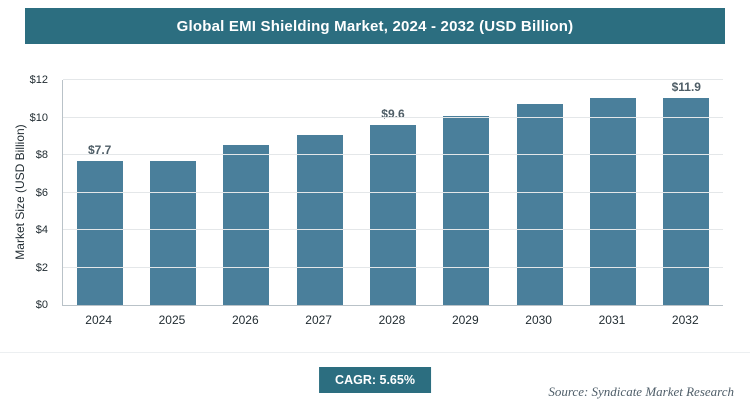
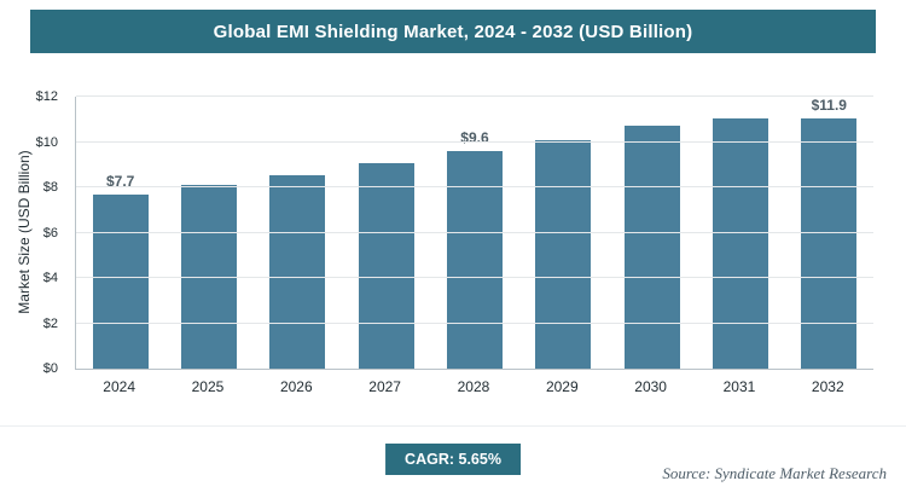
2025: $7.7 -> $8.1
